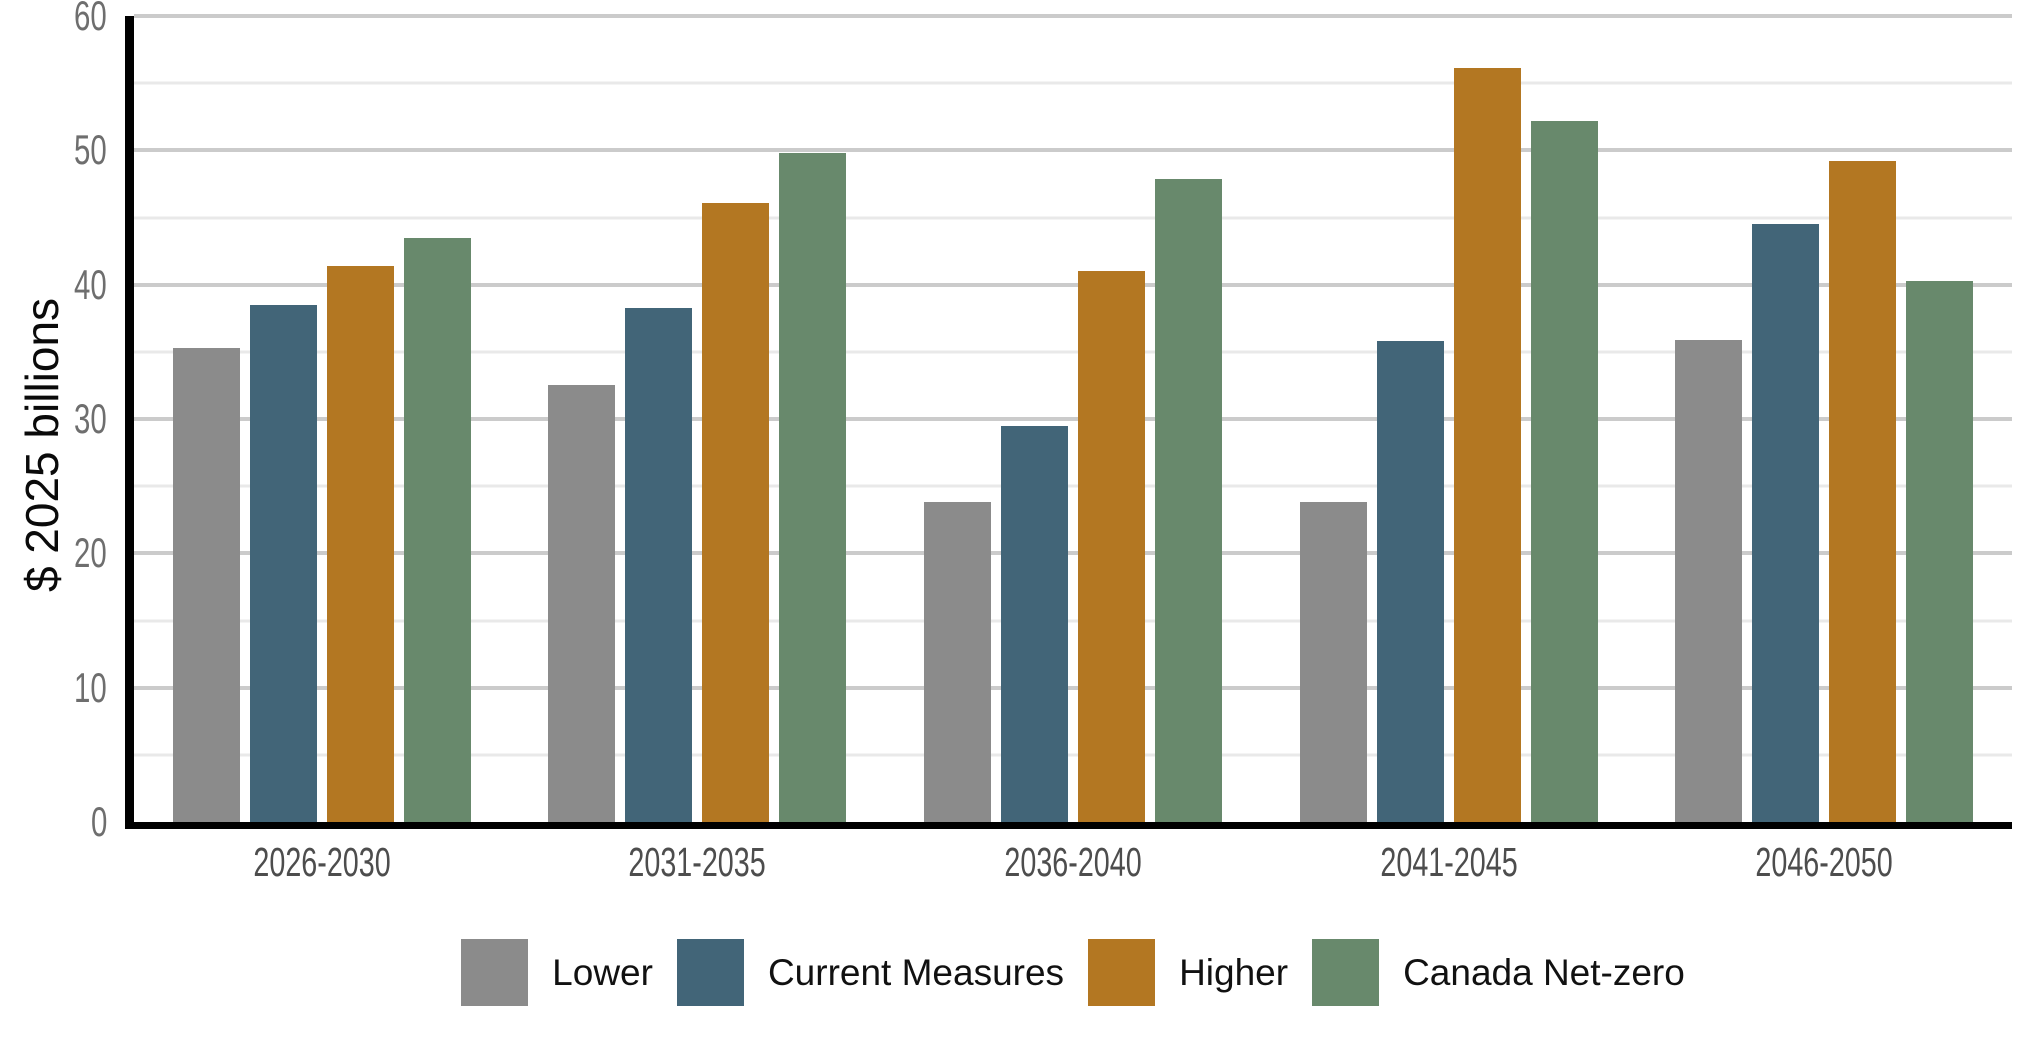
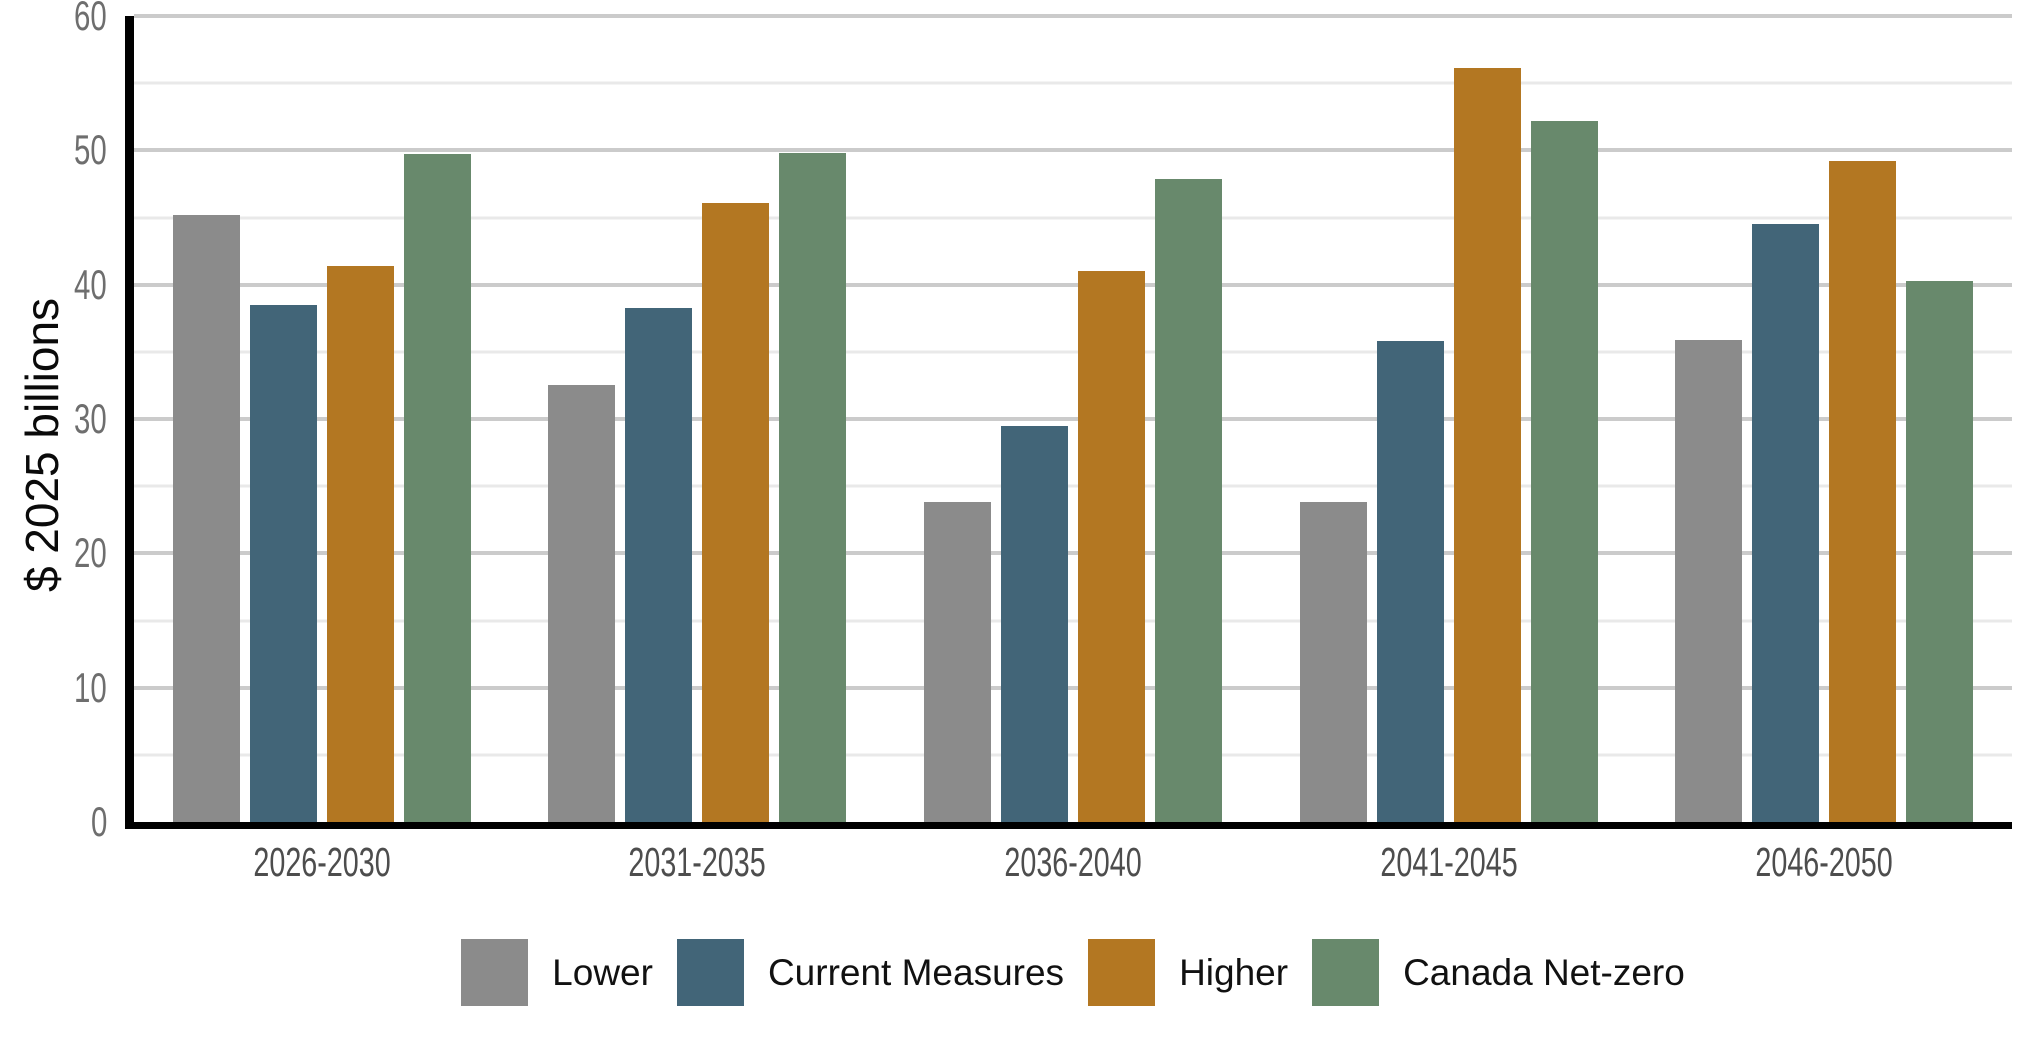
Lower/2026-2030: 35.3 -> 45.2
Canada Net-zero/2026-2030: 43.5 -> 49.7
